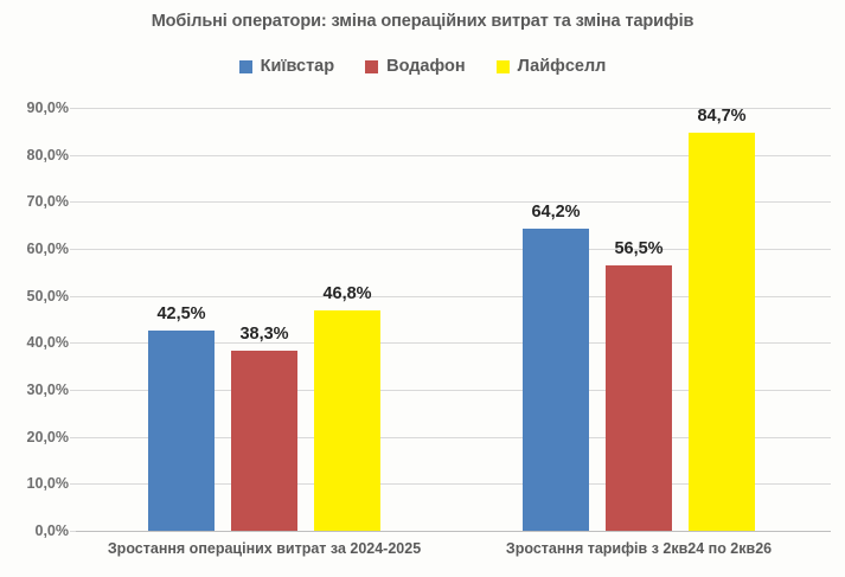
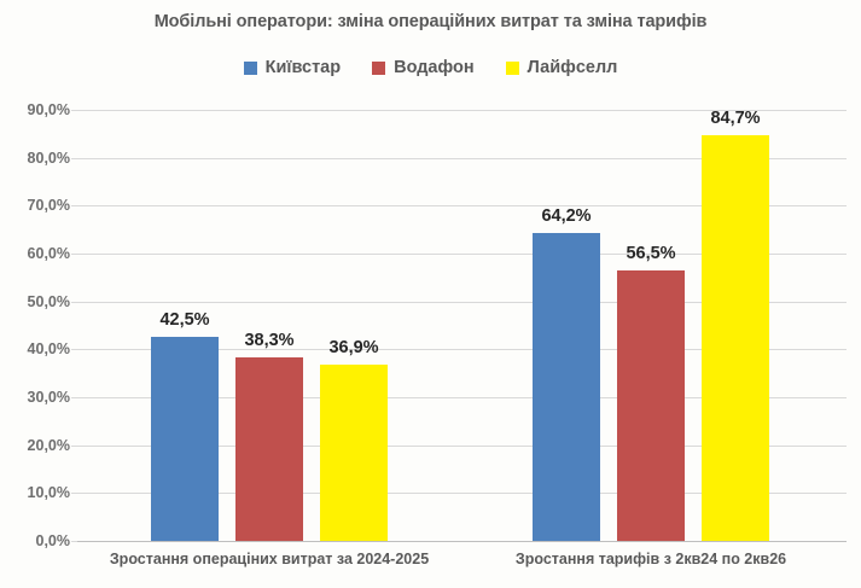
Лайфселл/Зростання операціних витрат за 2024-2025: 46,8% -> 36,9%
